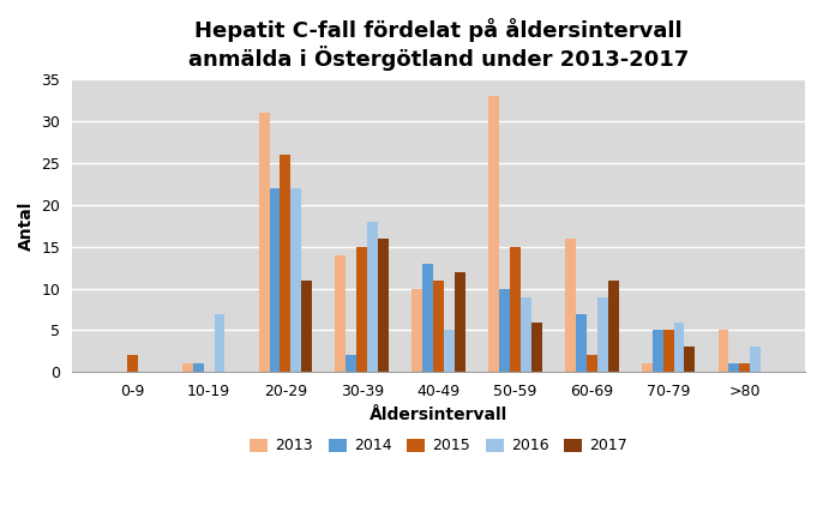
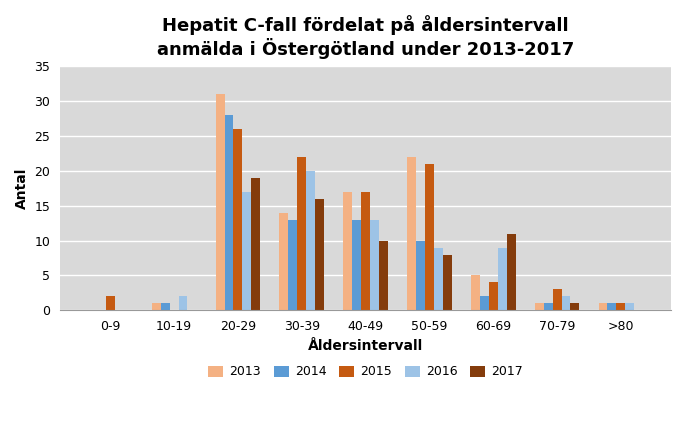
2016/10-19: 7 -> 2
2014/20-29: 22 -> 28
2016/20-29: 22 -> 17
2017/20-29: 11 -> 19
2014/30-39: 2 -> 13
2015/30-39: 15 -> 22
2016/30-39: 18 -> 20
2013/40-49: 10 -> 17
2015/40-49: 11 -> 17
2016/40-49: 5 -> 13
2017/40-49: 12 -> 10
2013/50-59: 33 -> 22
2015/50-59: 15 -> 21
2017/50-59: 6 -> 8
2013/60-69: 16 -> 5
2014/60-69: 7 -> 2
2015/60-69: 2 -> 4
2014/70-79: 5 -> 1
2015/70-79: 5 -> 3
2016/70-79: 6 -> 2
2017/70-79: 3 -> 1
2013/>80: 5 -> 1
2016/>80: 3 -> 1
